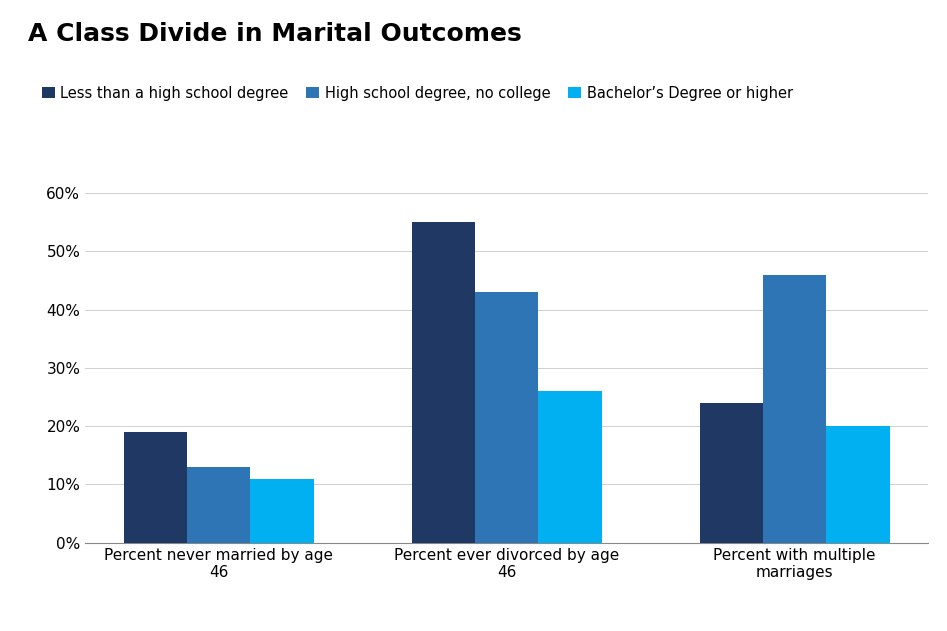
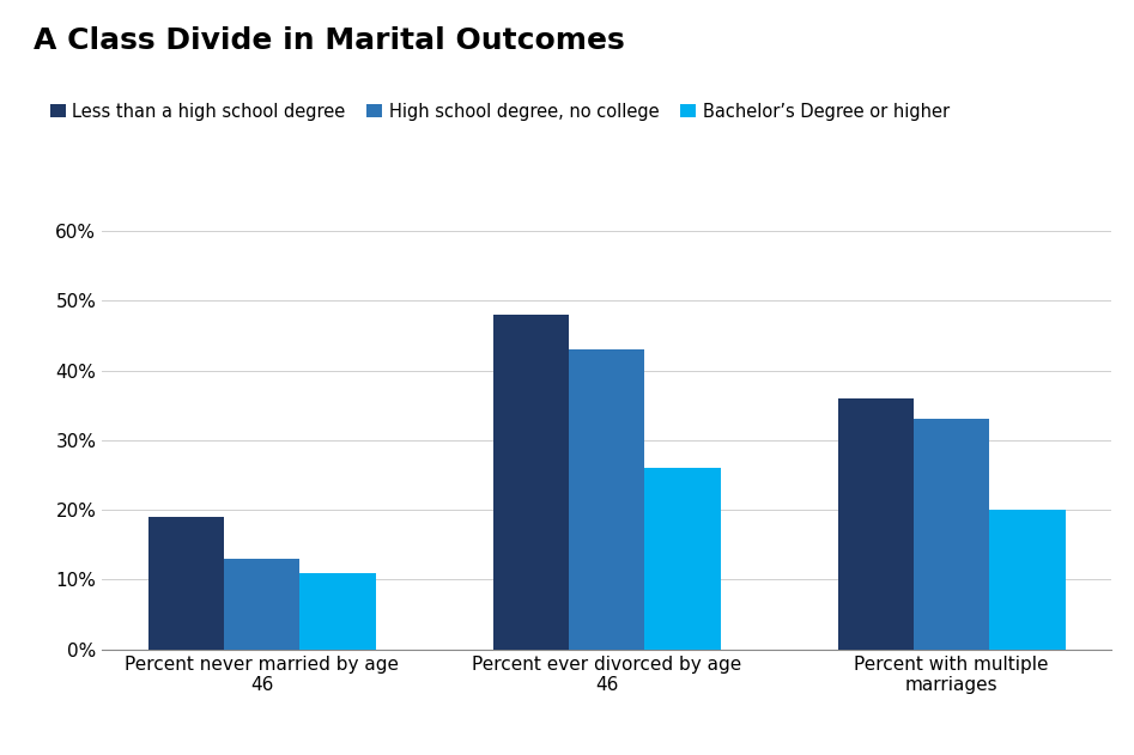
Less than a high school degree/Percent ever divorced by age 46: 55% -> 48%
Less than a high school degree/Percent with multiple marriages: 24% -> 36%
High school degree, no college/Percent with multiple marriages: 46% -> 33%
